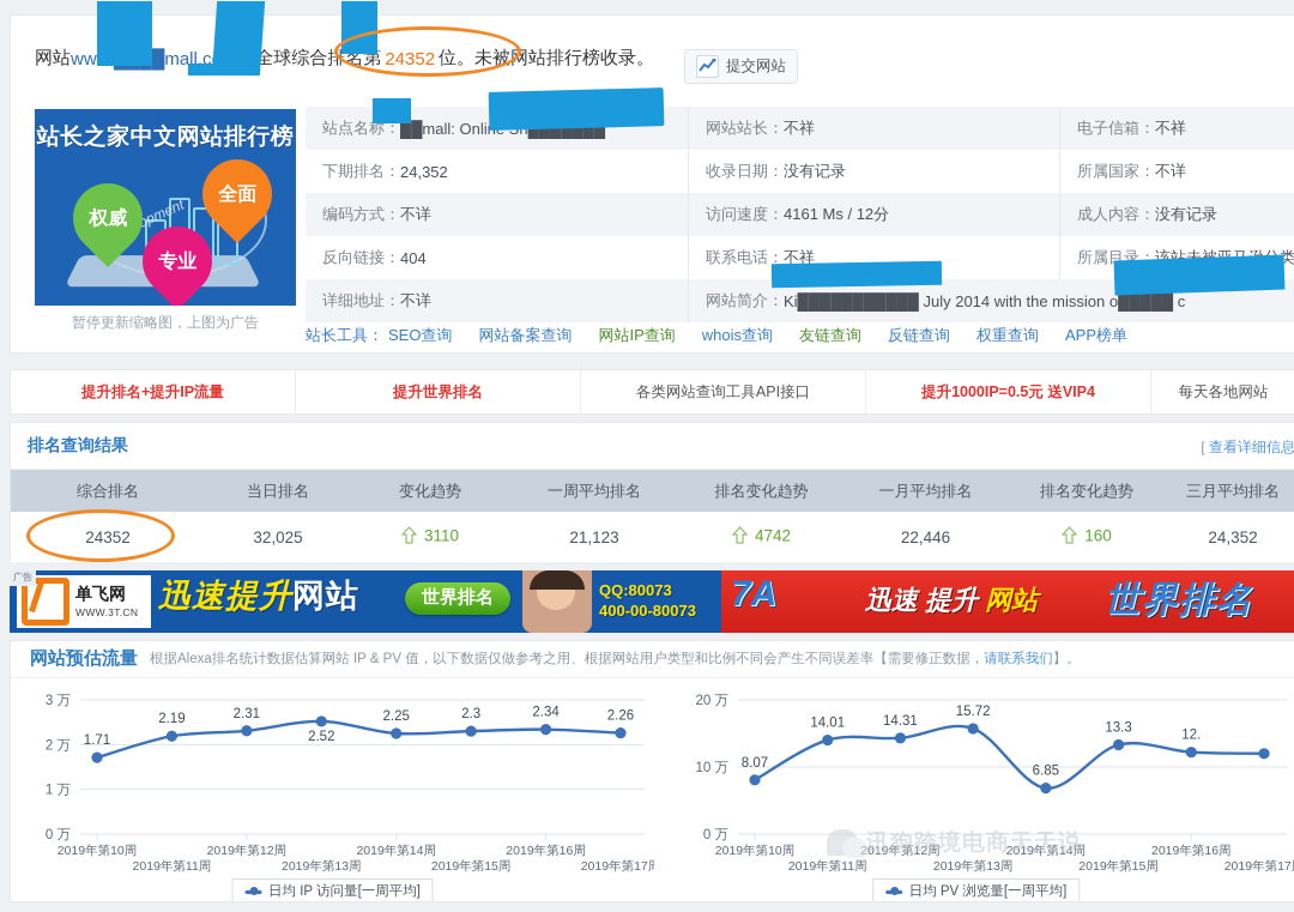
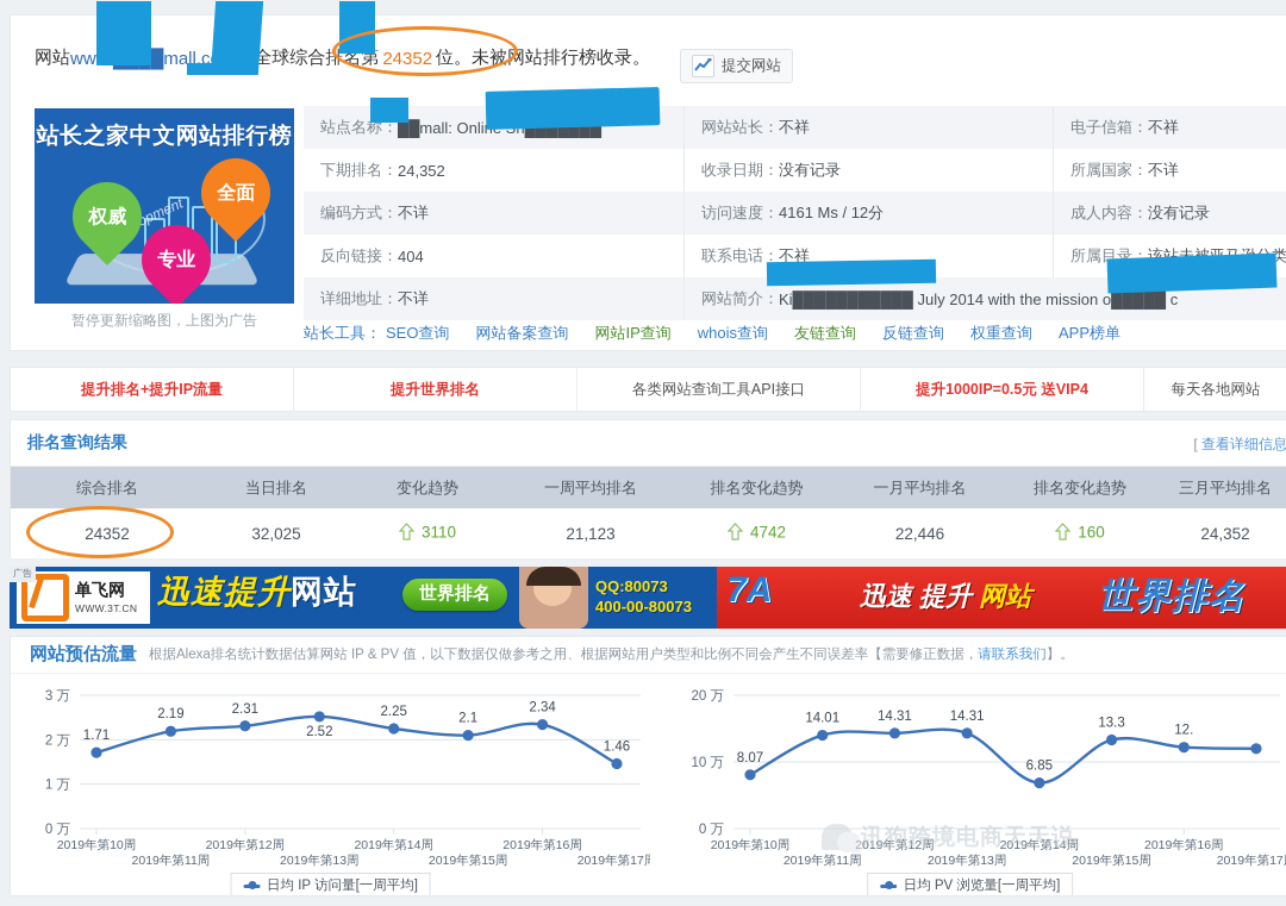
日均 IP 访问量[一周平均]/2019年第15周: 2.3 -> 2.1
日均 IP 访问量[一周平均]/2019年第17周: 2.26 -> 1.46
日均 PV 浏览量[一周平均]/2019年第13周: 15.72 -> 14.31
